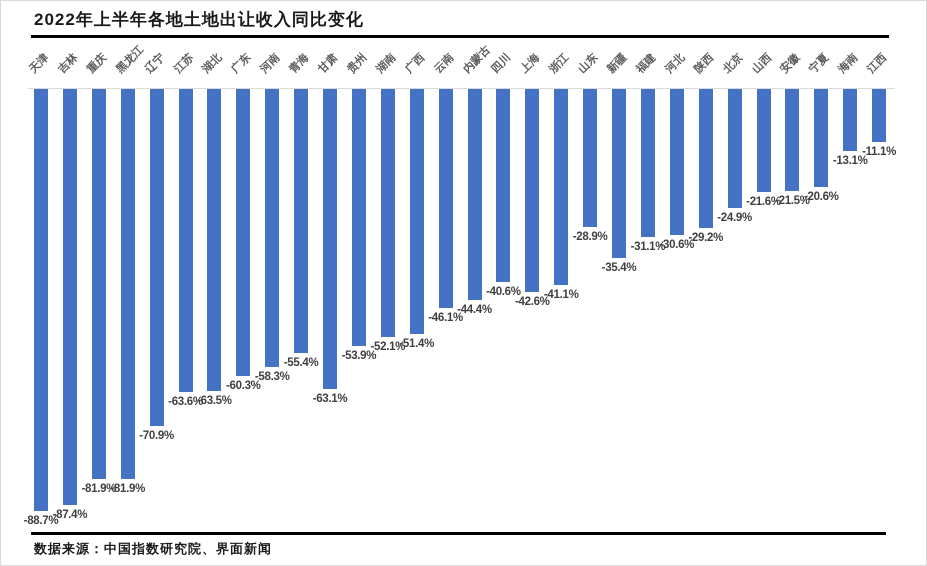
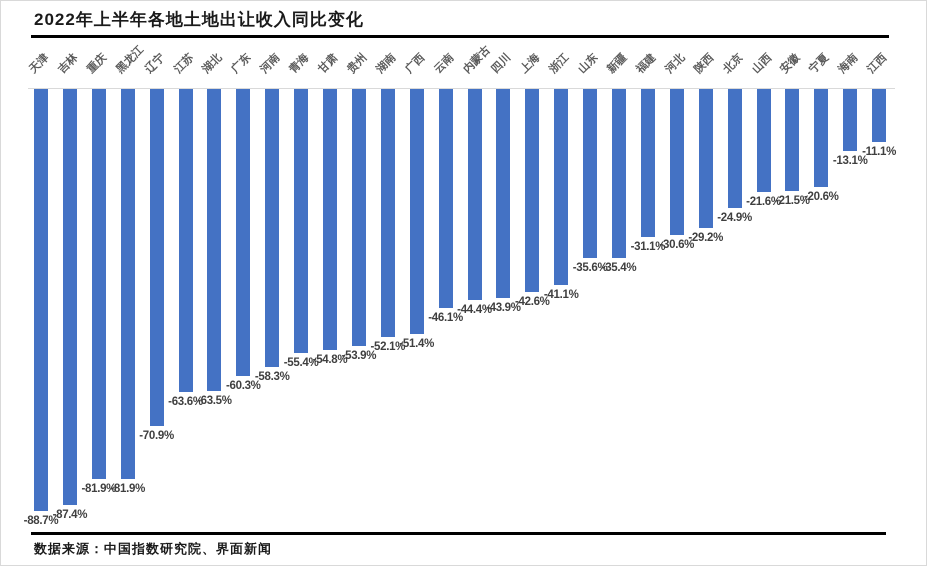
甘肃: -63.1% -> -54.8%
四川: -40.6% -> -43.9%
山东: -28.9% -> -35.6%
